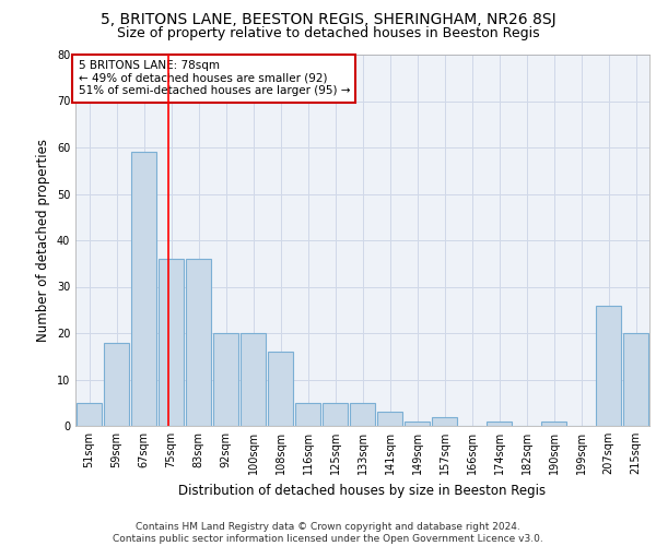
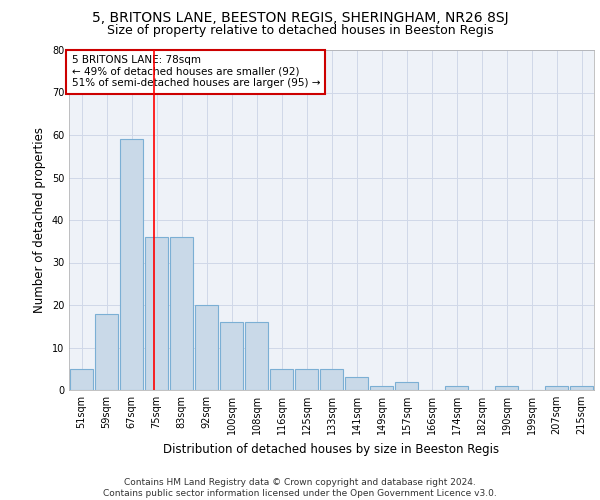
100sqm: 20 -> 16
207sqm: 26 -> 1
215sqm: 20 -> 1
